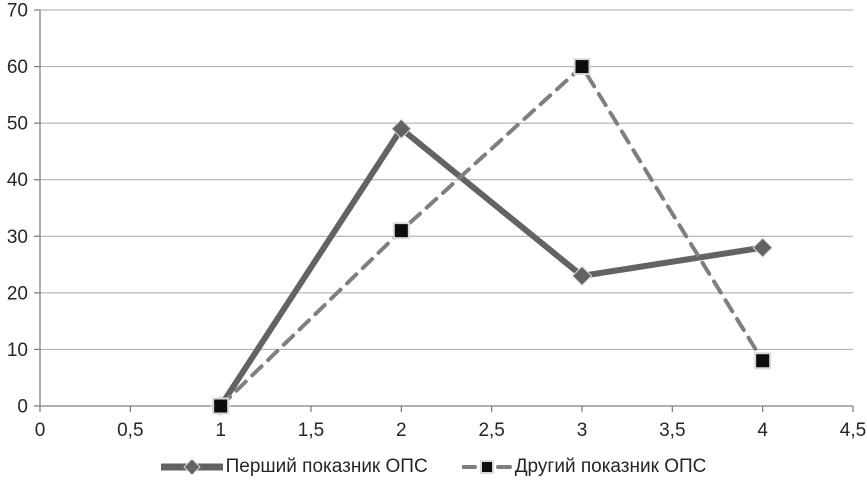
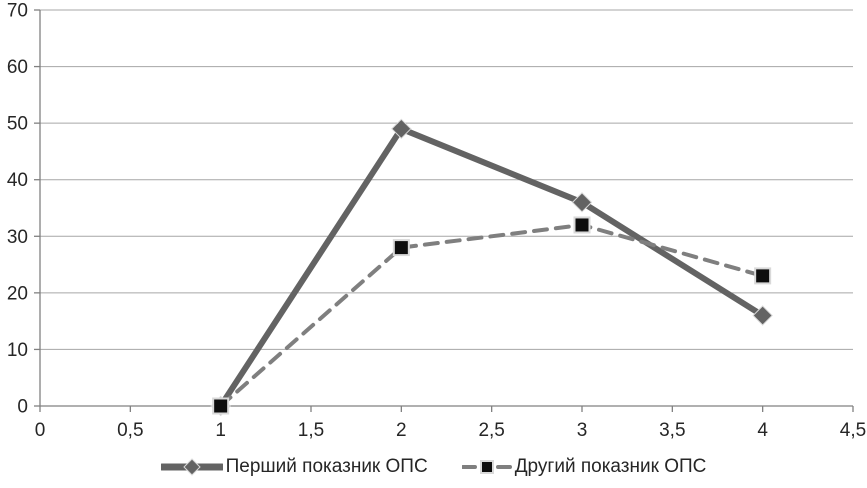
Другий показник ОПС/2: 31 -> 28
Перший показник ОПС/3: 23 -> 36
Другий показник ОПС/3: 60 -> 32
Перший показник ОПС/4: 28 -> 16
Другий показник ОПС/4: 8 -> 23
